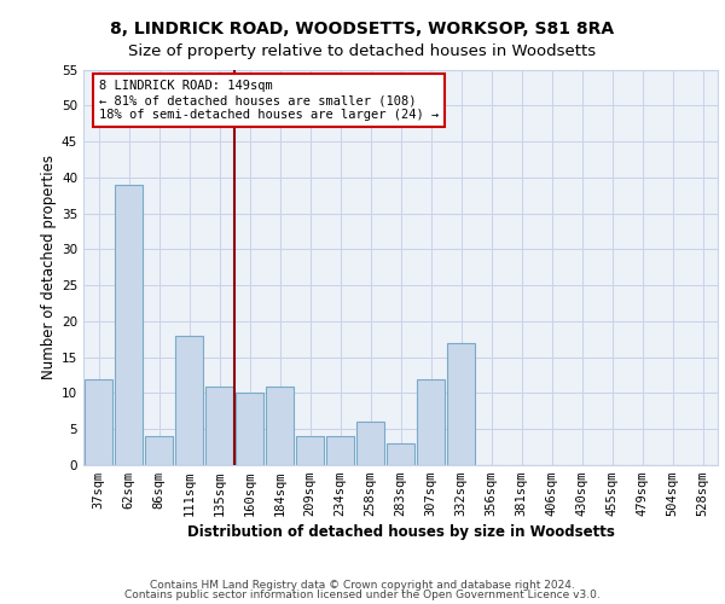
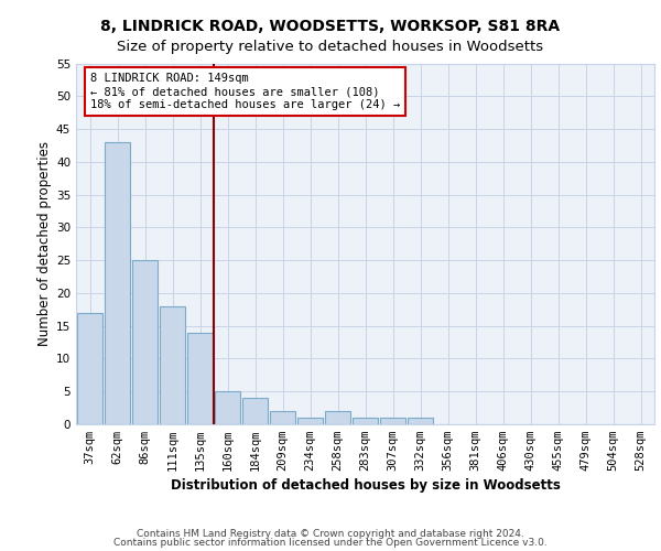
37sqm: 12 -> 17
62sqm: 39 -> 43
86sqm: 4 -> 25
135sqm: 11 -> 14
160sqm: 10 -> 5
184sqm: 11 -> 4
209sqm: 4 -> 2
234sqm: 4 -> 1
258sqm: 6 -> 2
283sqm: 3 -> 1
307sqm: 12 -> 1
332sqm: 17 -> 1
